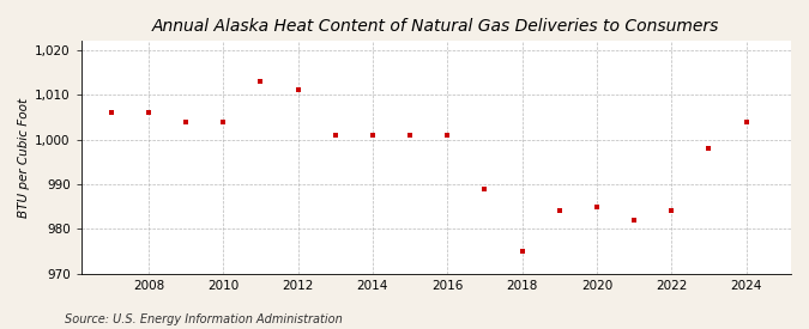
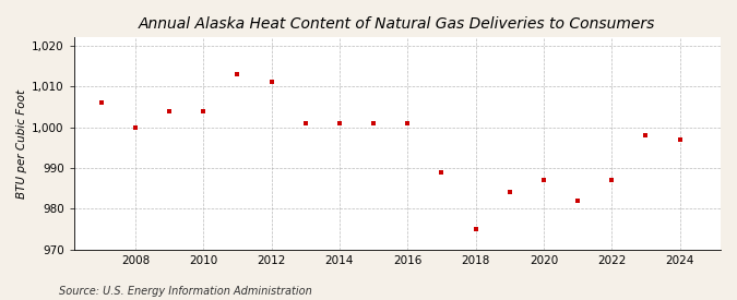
2008: 1,006 -> 1,000
2020: 985 -> 987
2022: 984 -> 987
2024: 1,004 -> 997
